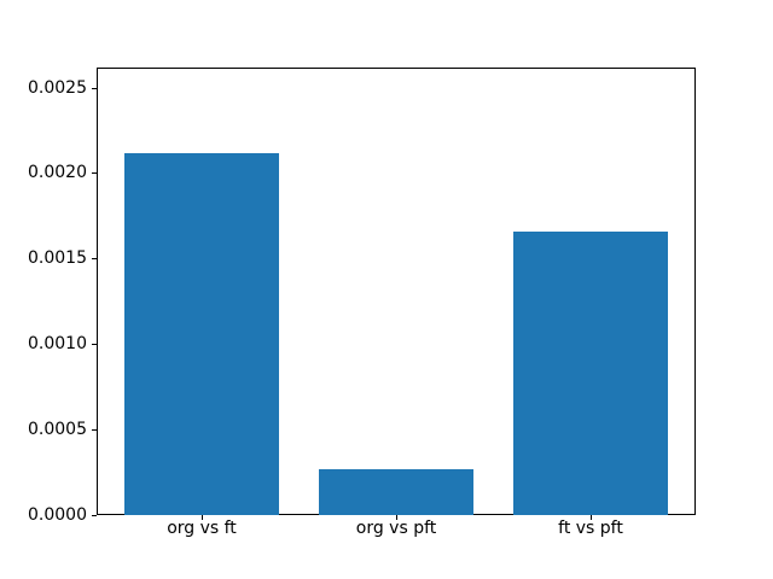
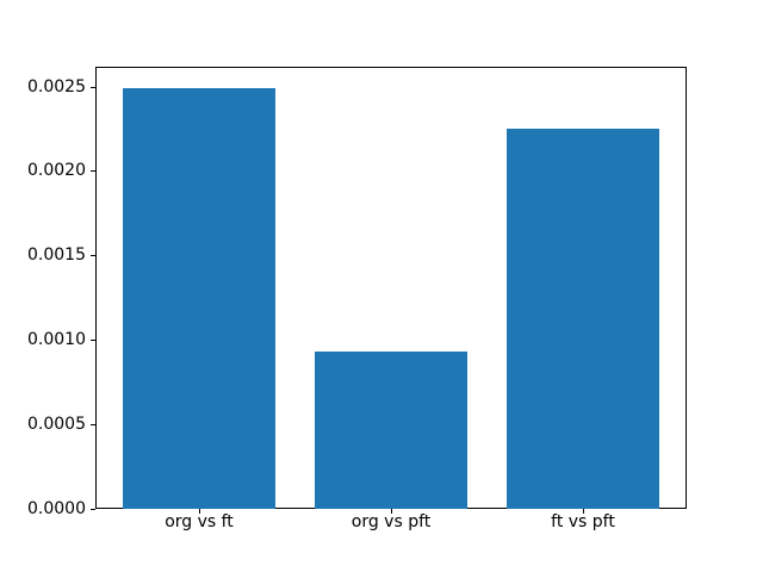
org vs ft: 0.00212 -> 0.00249
org vs pft: 0.00027 -> 0.00093
ft vs pft: 0.00166 -> 0.00225
